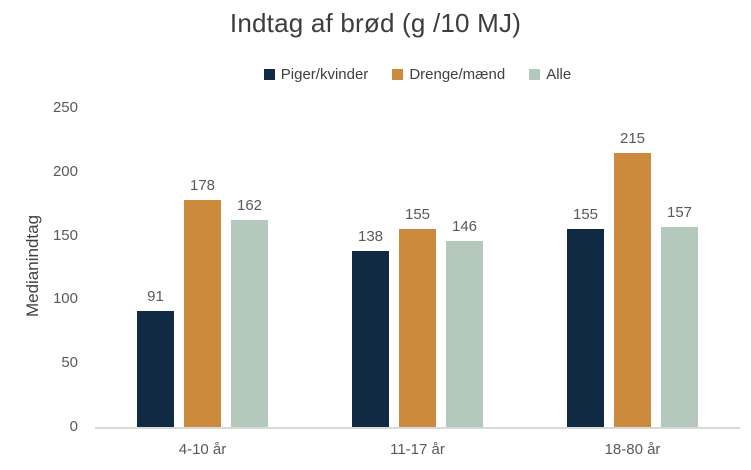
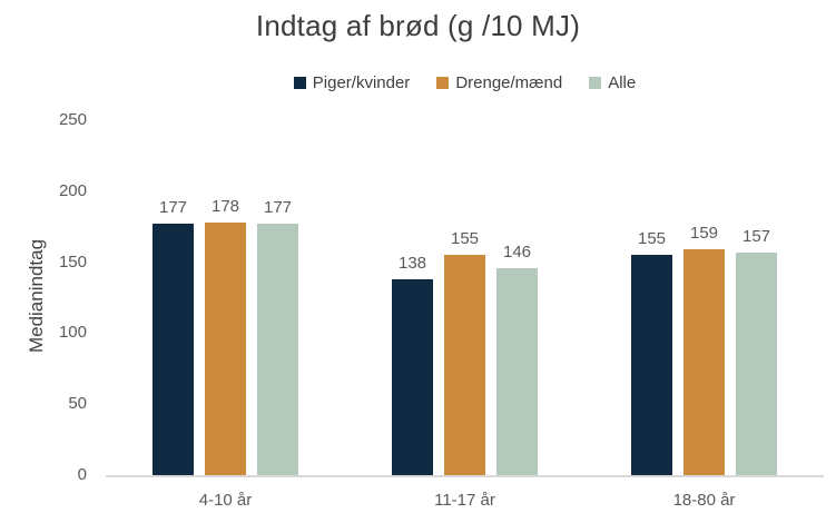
Piger/kvinder/4-10 år: 91 -> 177
Alle/4-10 år: 162 -> 177
Drenge/mænd/18-80 år: 215 -> 159
